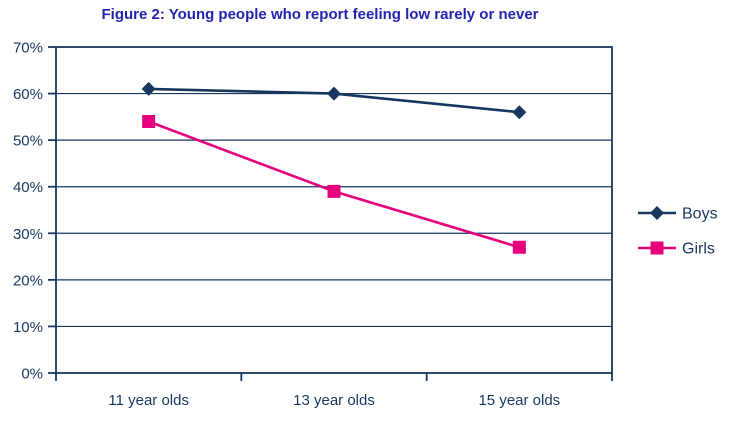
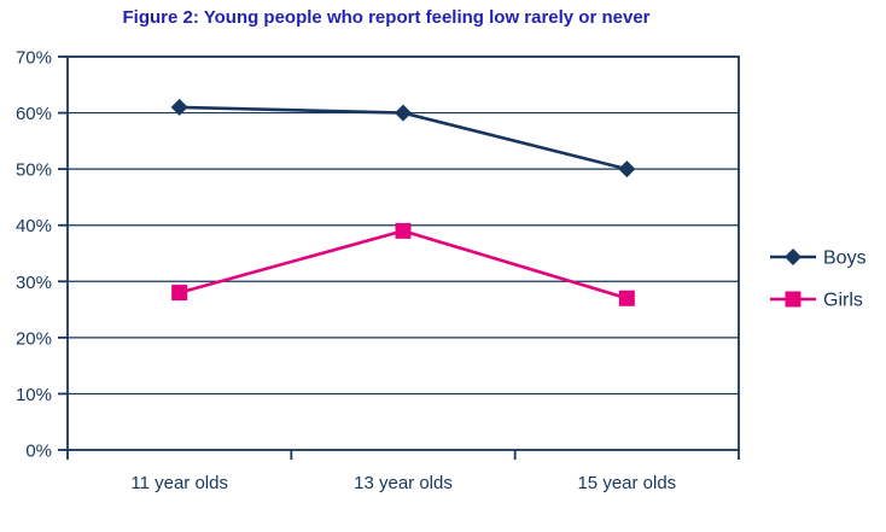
Girls/11 year olds: 54% -> 28%
Boys/15 year olds: 56% -> 50%
